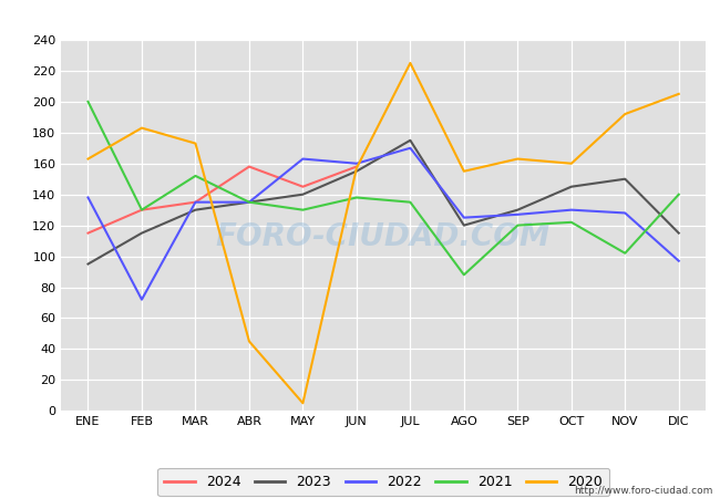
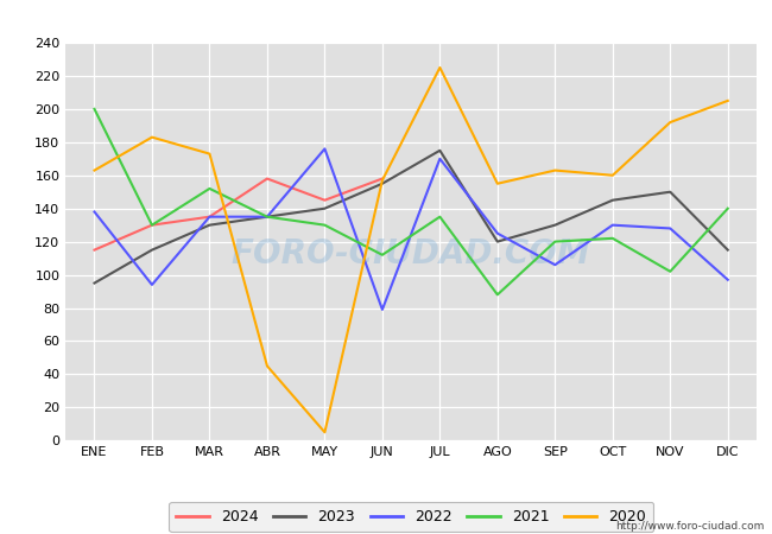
2022/FEB: 72 -> 94
2022/MAY: 163 -> 176
2022/JUN: 160 -> 79
2021/JUN: 138 -> 112
2022/SEP: 127 -> 106
